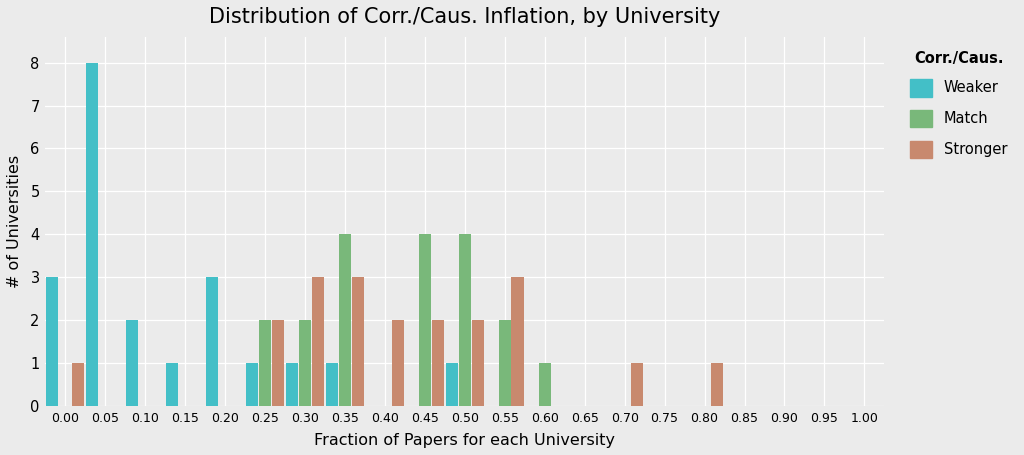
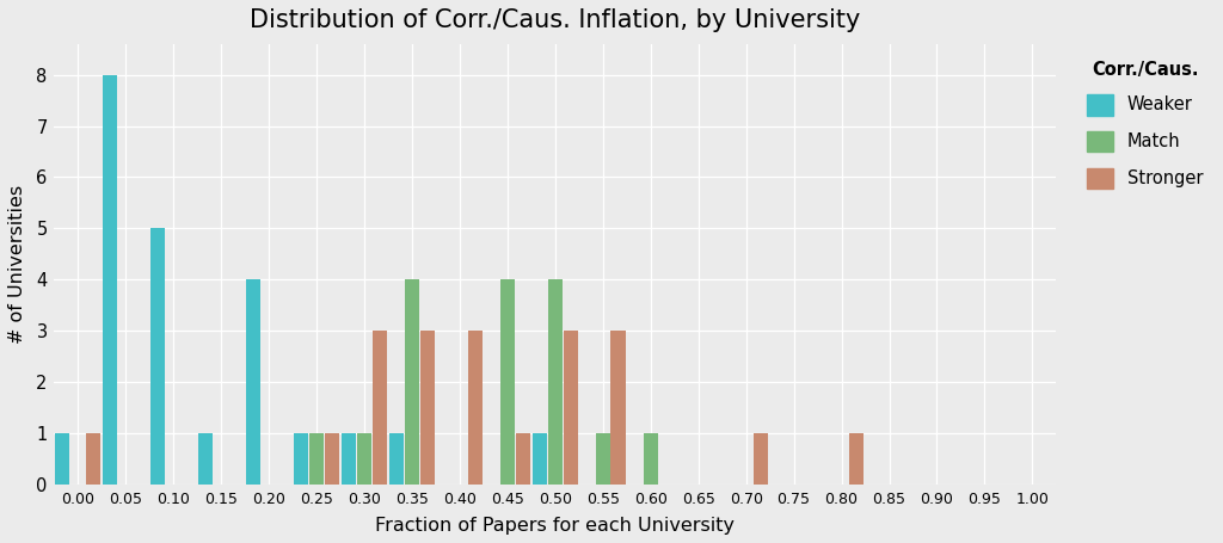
Weaker/0.00: 3 -> 1
Weaker/0.10: 2 -> 5
Weaker/0.20: 3 -> 4
Match/0.25: 2 -> 1
Stronger/0.25: 2 -> 1
Match/0.30: 2 -> 1
Stronger/0.40: 2 -> 3
Stronger/0.45: 2 -> 1
Stronger/0.50: 2 -> 3
Match/0.55: 2 -> 1
